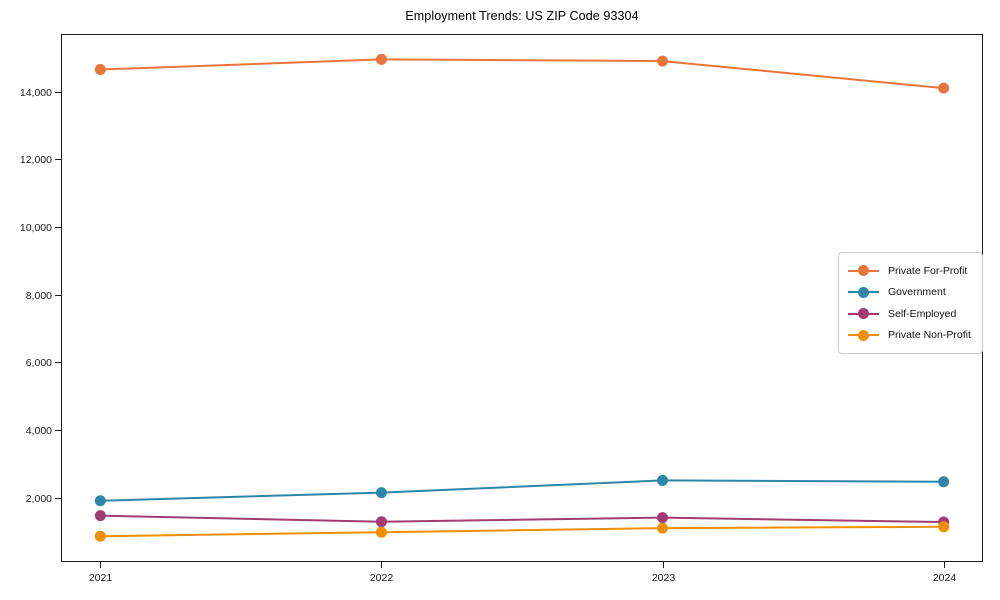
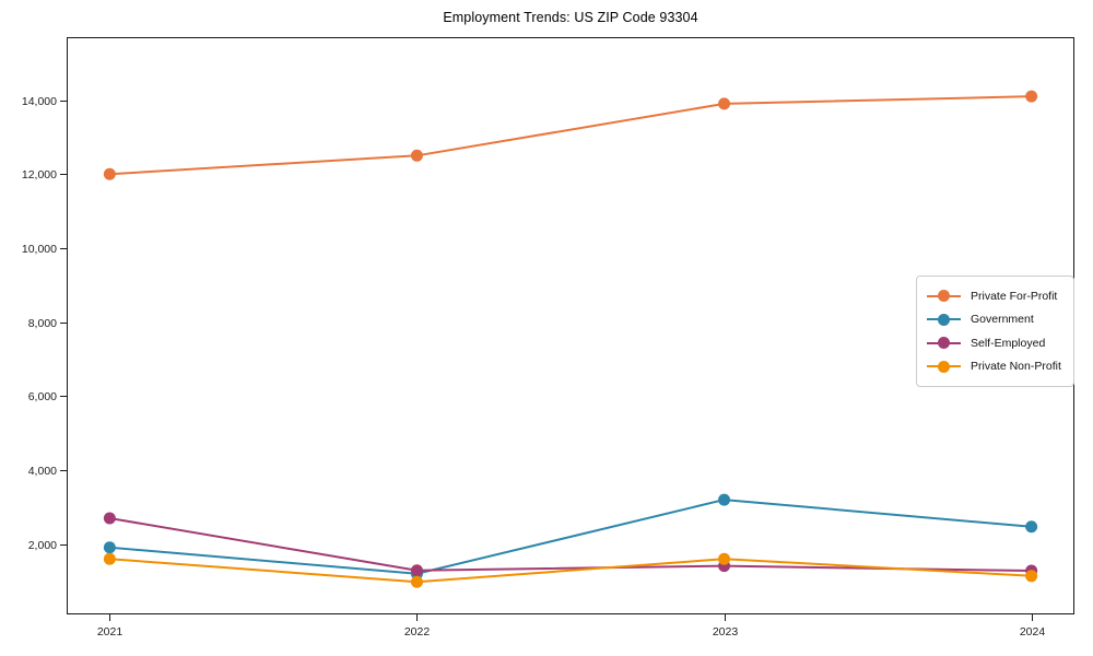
Private For-Profit/2021: 14600 -> 12000
Self-Employed/2021: 1500 -> 2700
Private Non-Profit/2021: 900 -> 1600
Private For-Profit/2022: 15000 -> 12500
Government/2022: 2200 -> 1200
Private For-Profit/2023: 14900 -> 13900
Government/2023: 2500 -> 3200
Private Non-Profit/2023: 1100 -> 1600
